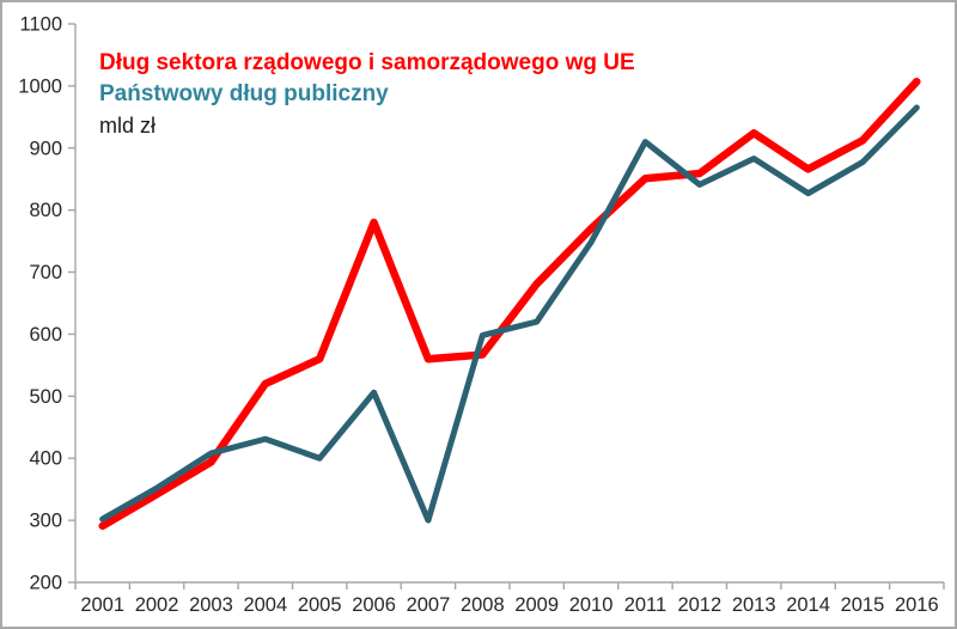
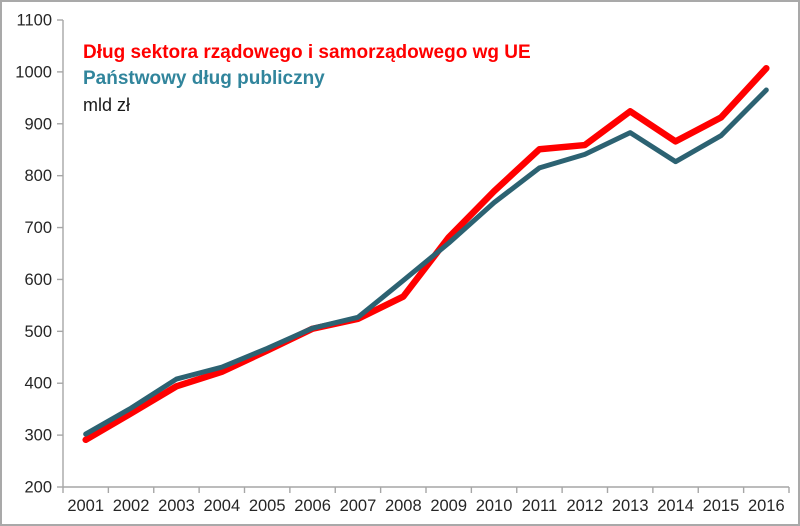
Dług sektora rządowego i samorządowego wg UE/2004: 520 -> 420
Dług sektora rządowego i samorządowego wg UE/2005: 560 -> 460
Państwowy dług publiczny/2005: 400 -> 470
Dług sektora rządowego i samorządowego wg UE/2006: 780 -> 500
Dług sektora rządowego i samorządowego wg UE/2007: 560 -> 520
Państwowy dług publiczny/2007: 300 -> 530
Państwowy dług publiczny/2009: 620 -> 670
Państwowy dług publiczny/2011: 910 -> 820
